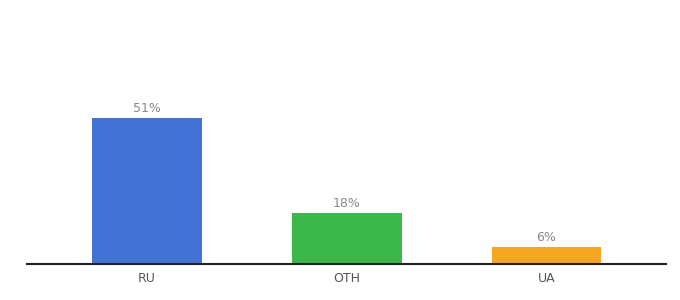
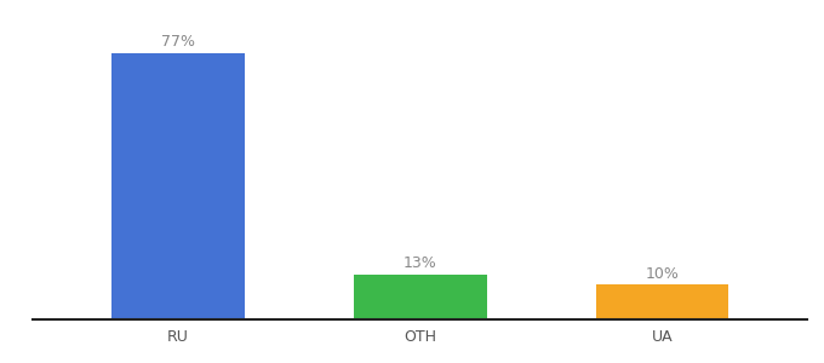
RU: 51% -> 77%
OTH: 18% -> 13%
UA: 6% -> 10%
